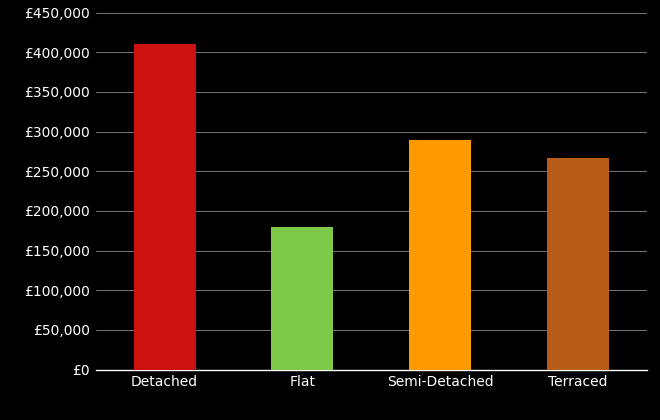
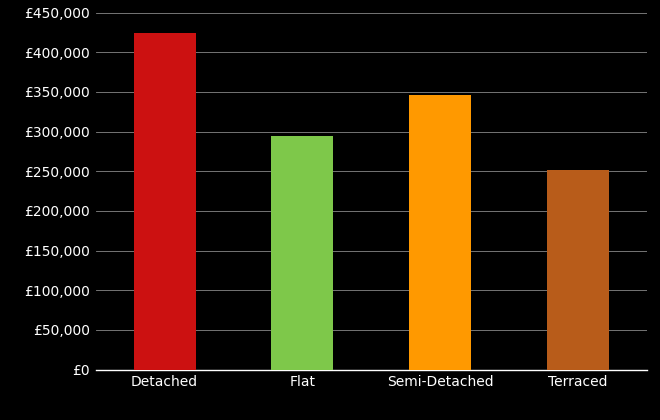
Detached: £410,000 -> £424,000
Flat: £180,000 -> £294,000
Semi-Detached: £290,000 -> £346,000
Terraced: £267,000 -> £252,000
